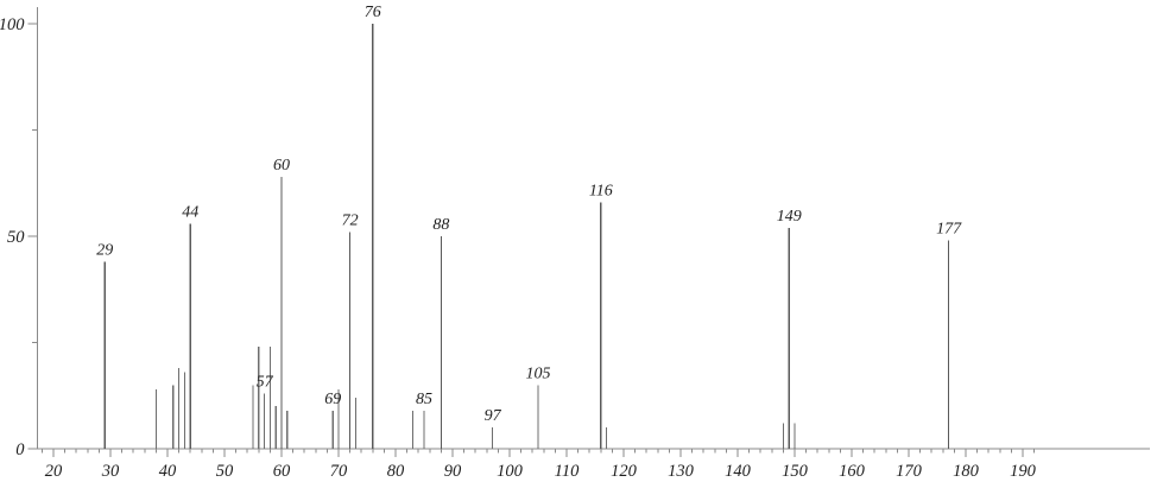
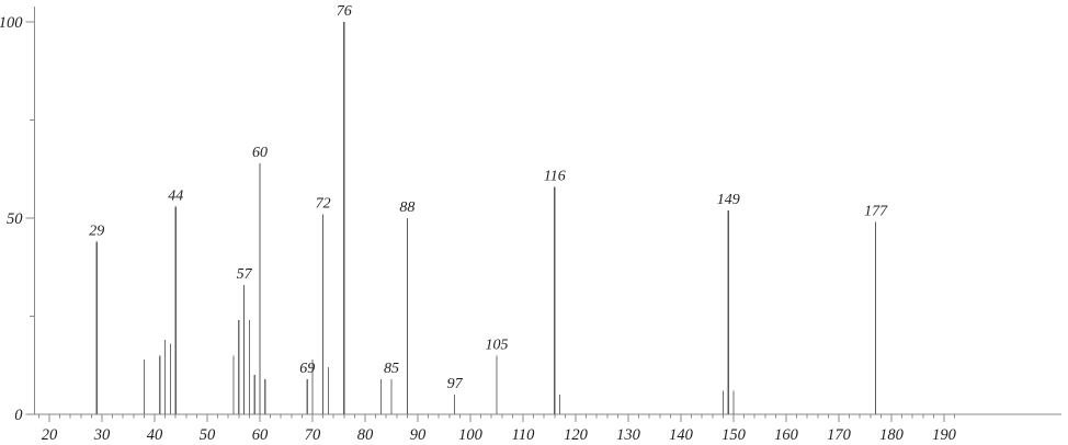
57: 13 -> 33
